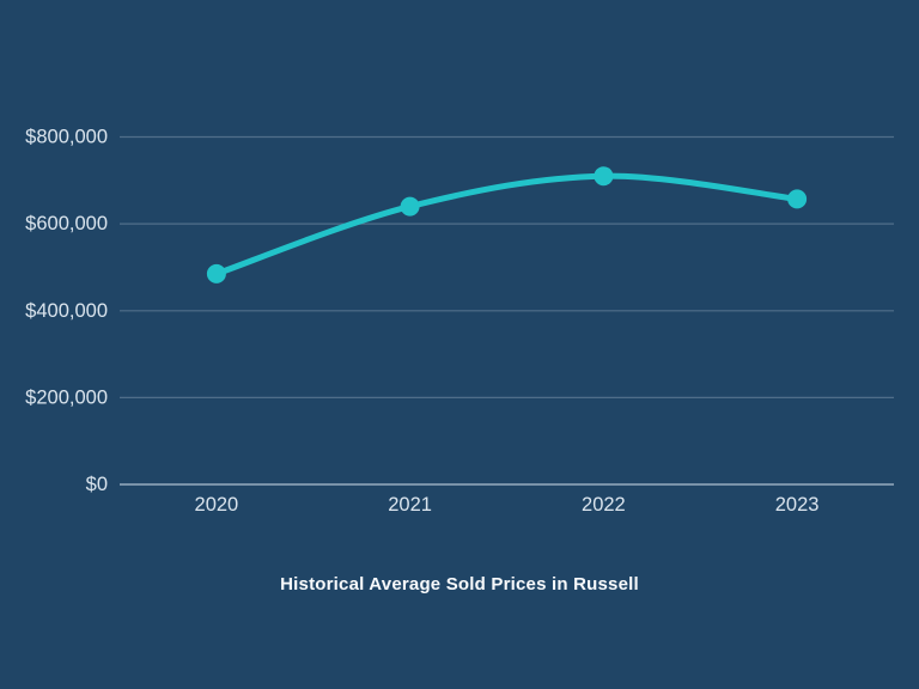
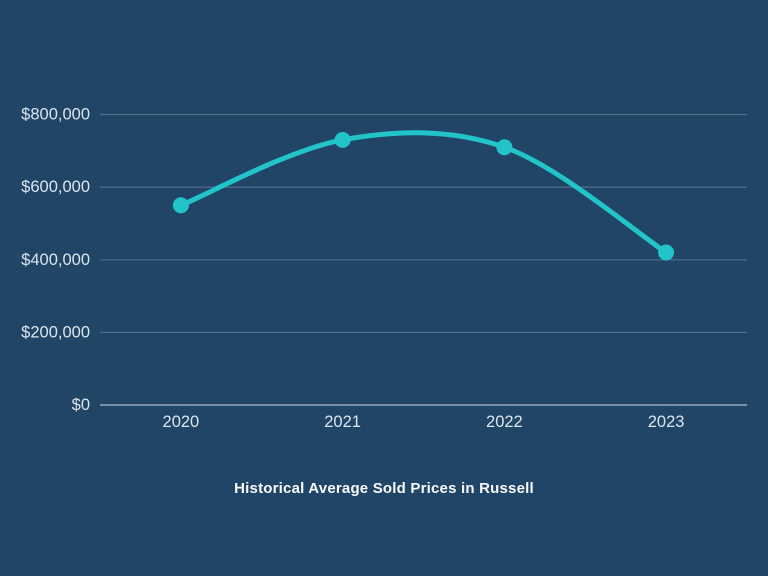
2020: $480000 -> $550000
2021: $640000 -> $730000
2023: $660000 -> $420000
